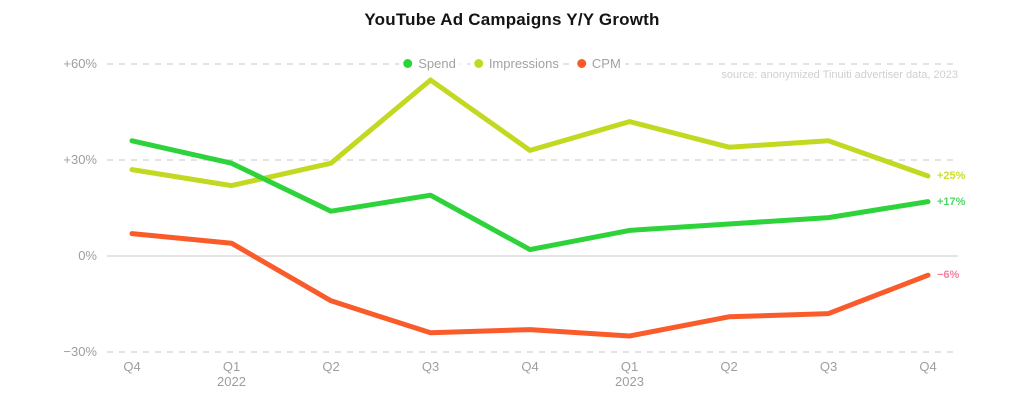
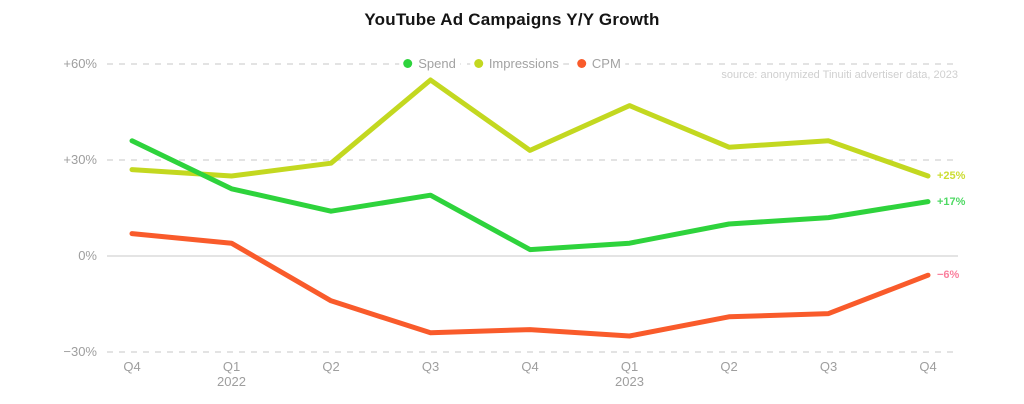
Spend/Q1 2022: 29% -> 21%
Impressions/Q1 2022: 22% -> 25%
Spend/Q1 2023: 8% -> 4%
Impressions/Q1 2023: 42% -> 47%
